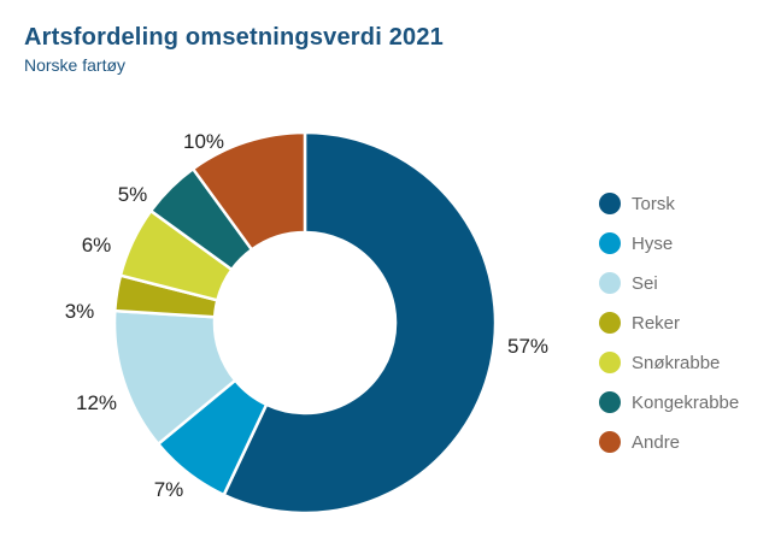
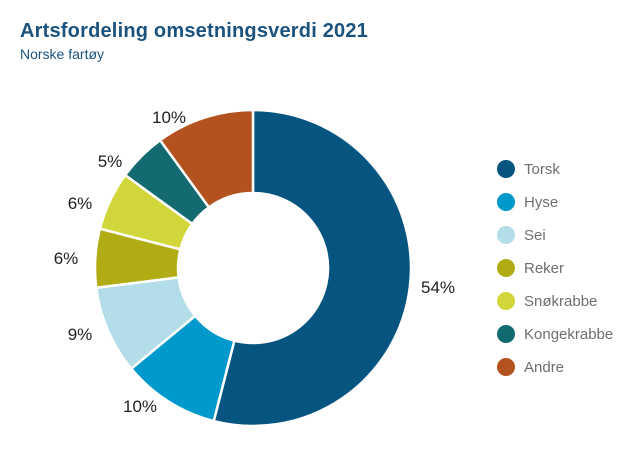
Torsk: 57% -> 54%
Hyse: 7% -> 10%
Sei: 12% -> 9%
Reker: 3% -> 6%
